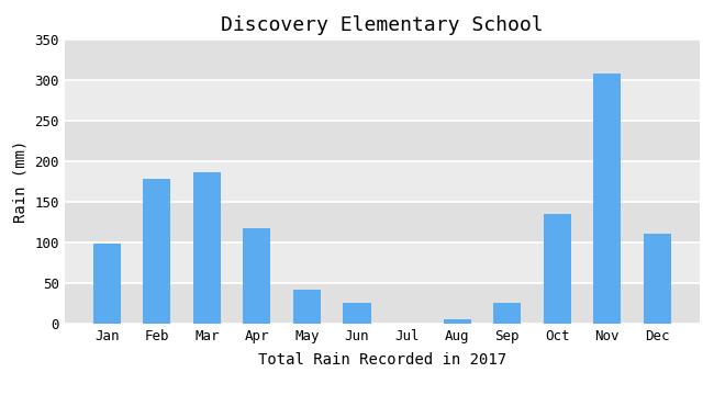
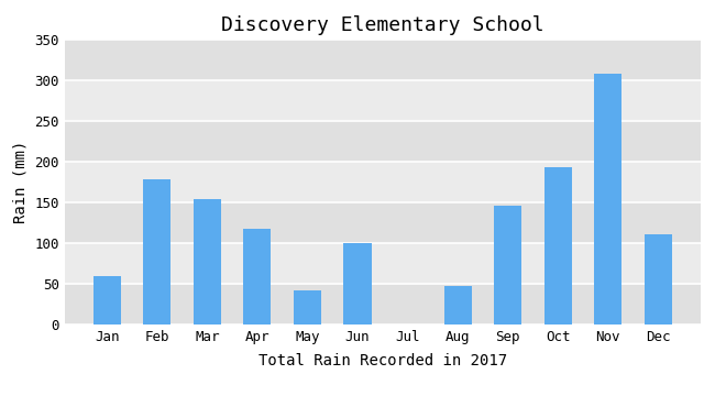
Jan: 99 -> 60
Mar: 187 -> 154
Jun: 26 -> 100
Aug: 6 -> 48
Sep: 26 -> 146
Oct: 135 -> 194
